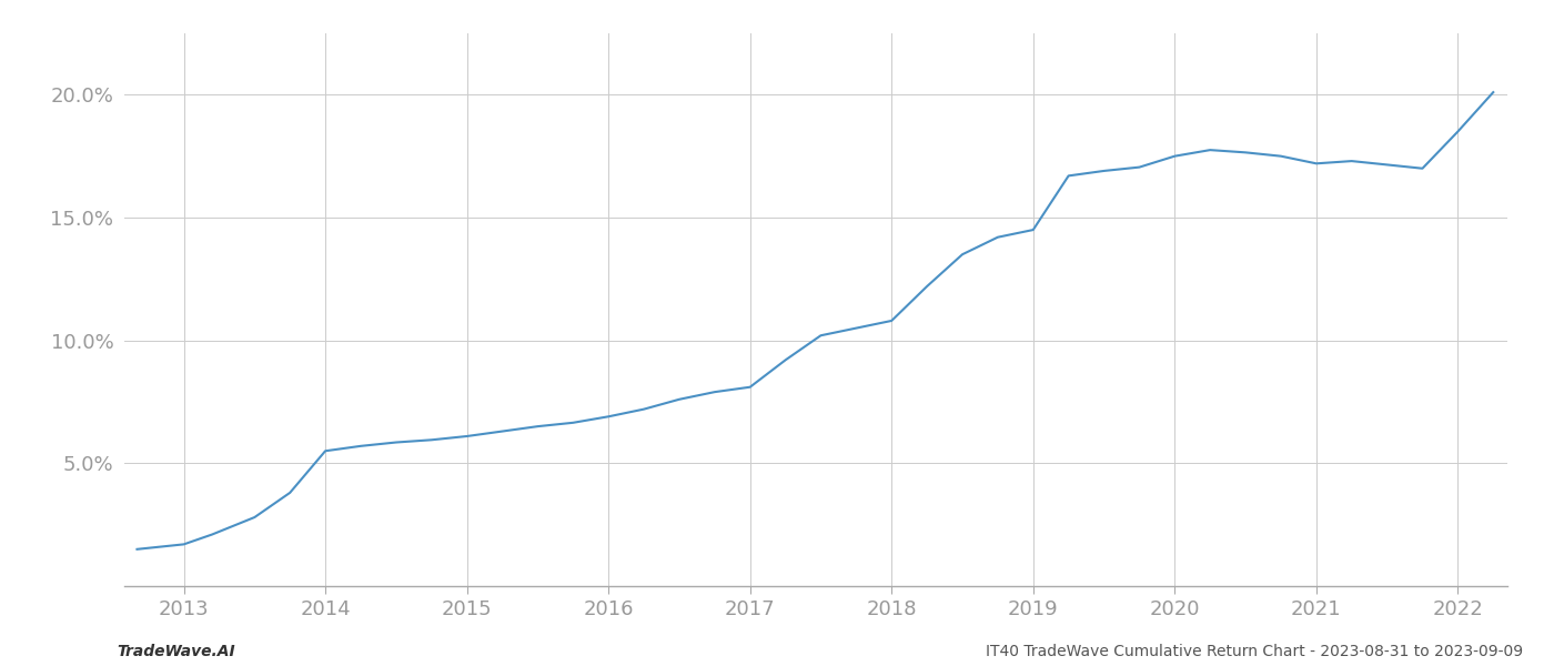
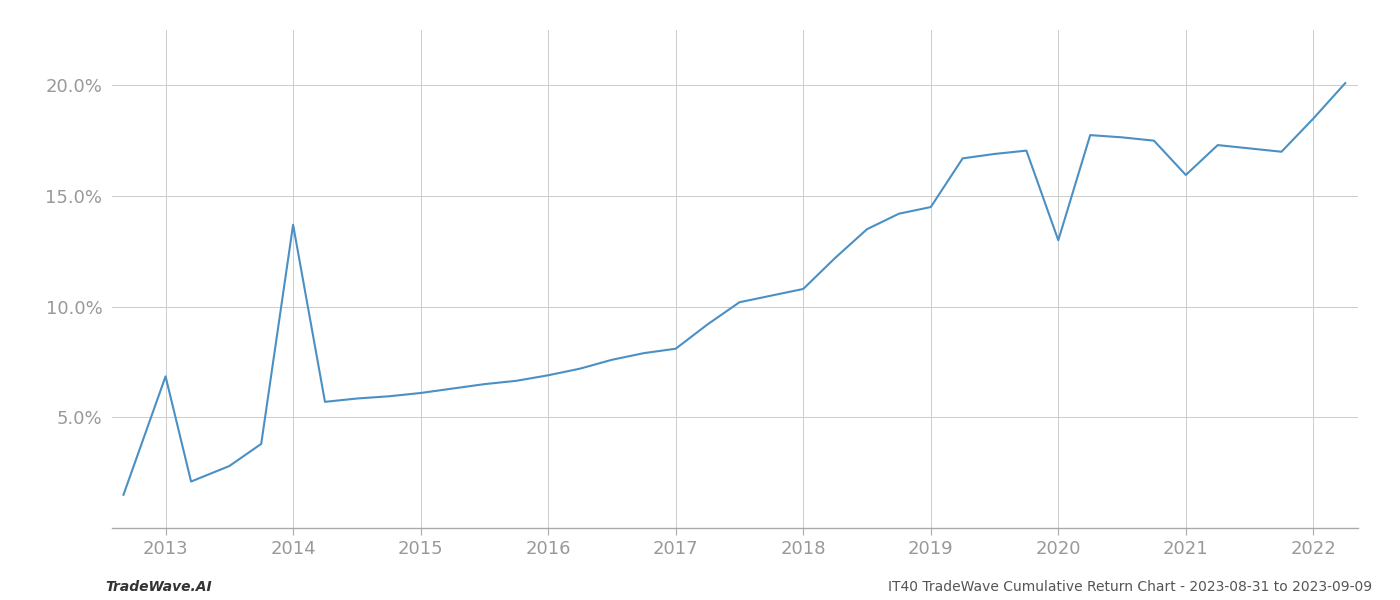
2013: 1.70% -> 6.85%
2014: 5.50% -> 13.70%
2020: 17.50% -> 13.00%
2021: 17.20% -> 15.95%
